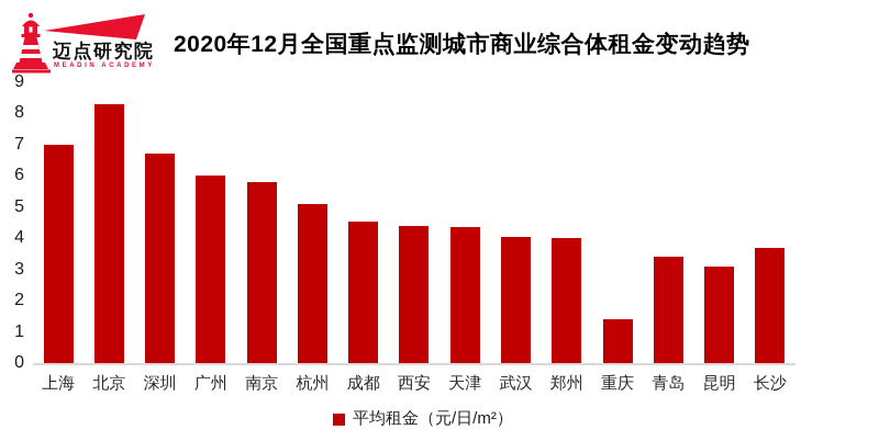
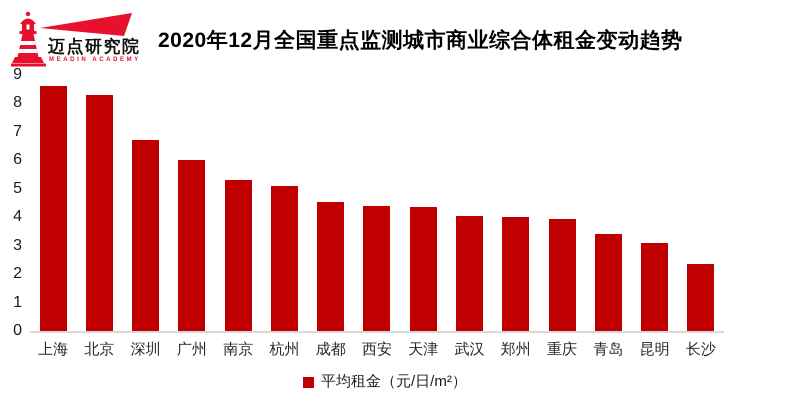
上海: 7.0 -> 8.6
南京: 5.8 -> 5.3
重庆: 1.4 -> 4.0
长沙: 3.7 -> 2.4
